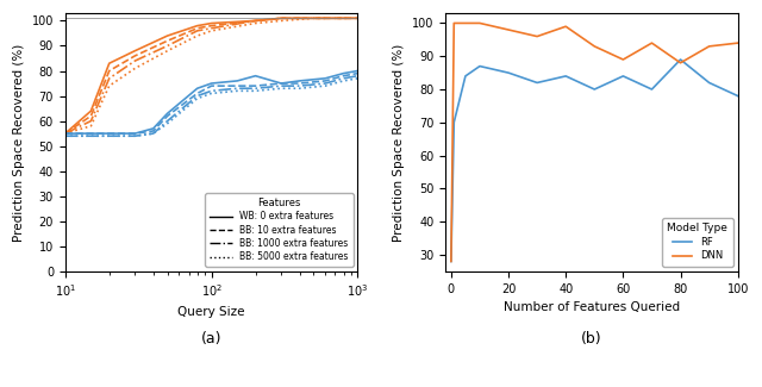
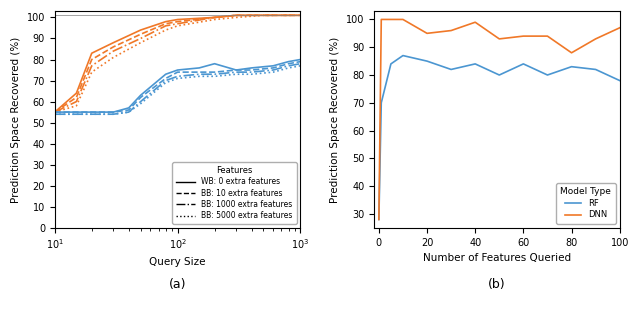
(b)/DNN/20: 98 -> 95
(b)/DNN/60: 89 -> 94
(b)/RF/80: 89 -> 83
(b)/DNN/100: 94 -> 97
